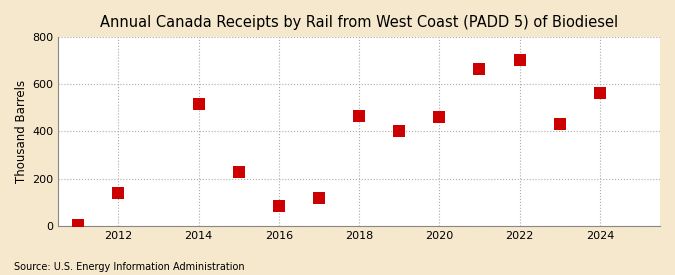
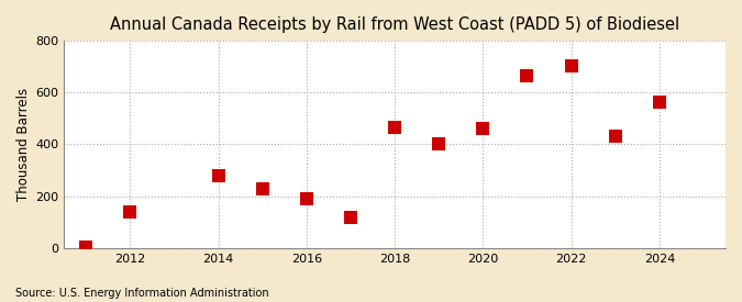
2014: 515 -> 280
2016: 85 -> 190
